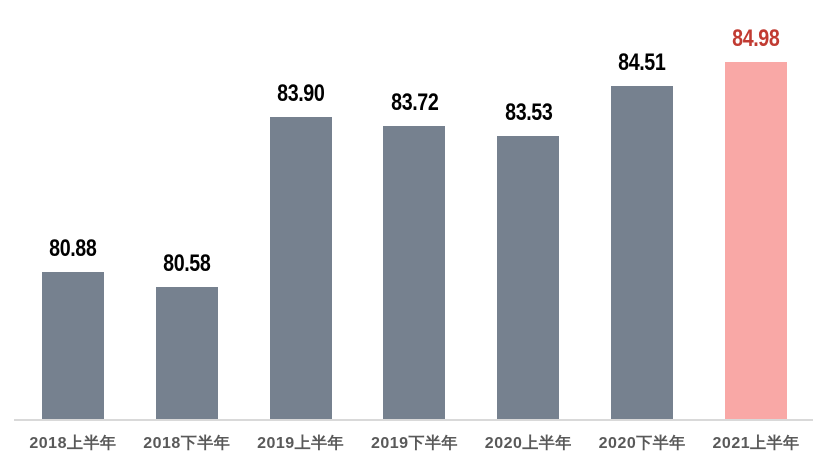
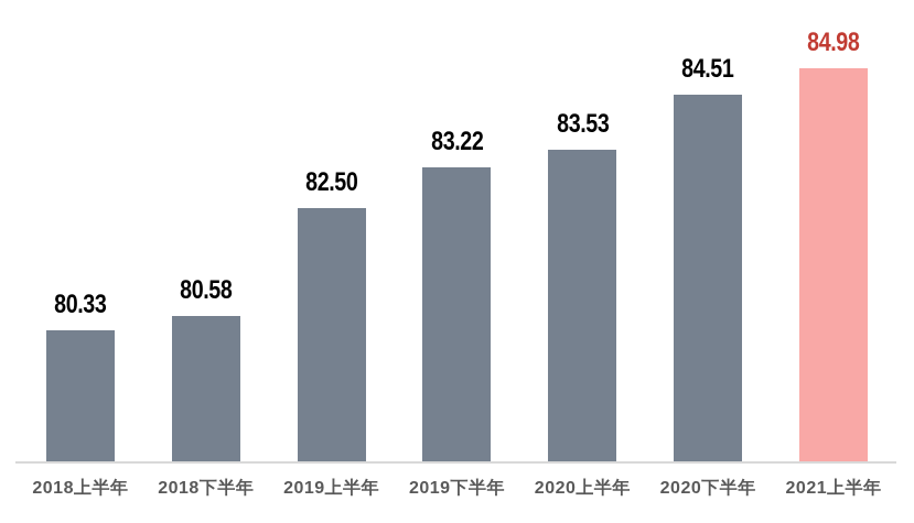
2018上半年: 80.88 -> 80.33
2019上半年: 83.90 -> 82.50
2019下半年: 83.72 -> 83.22
